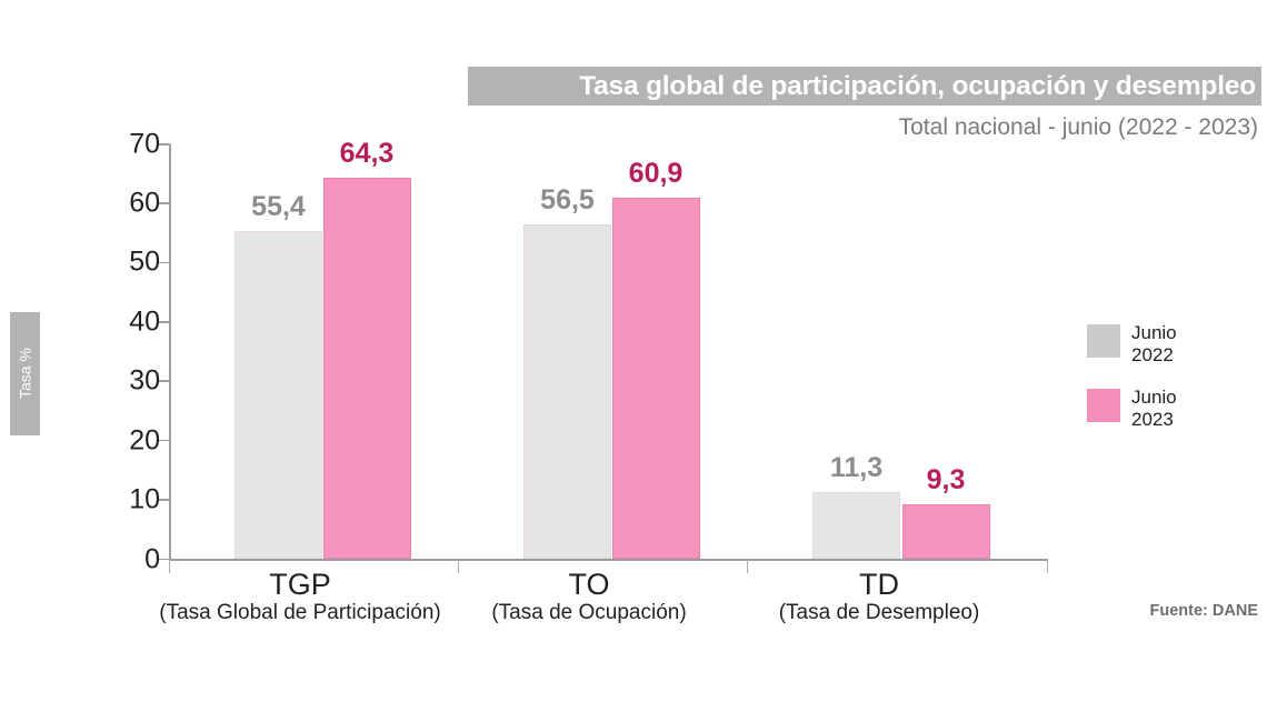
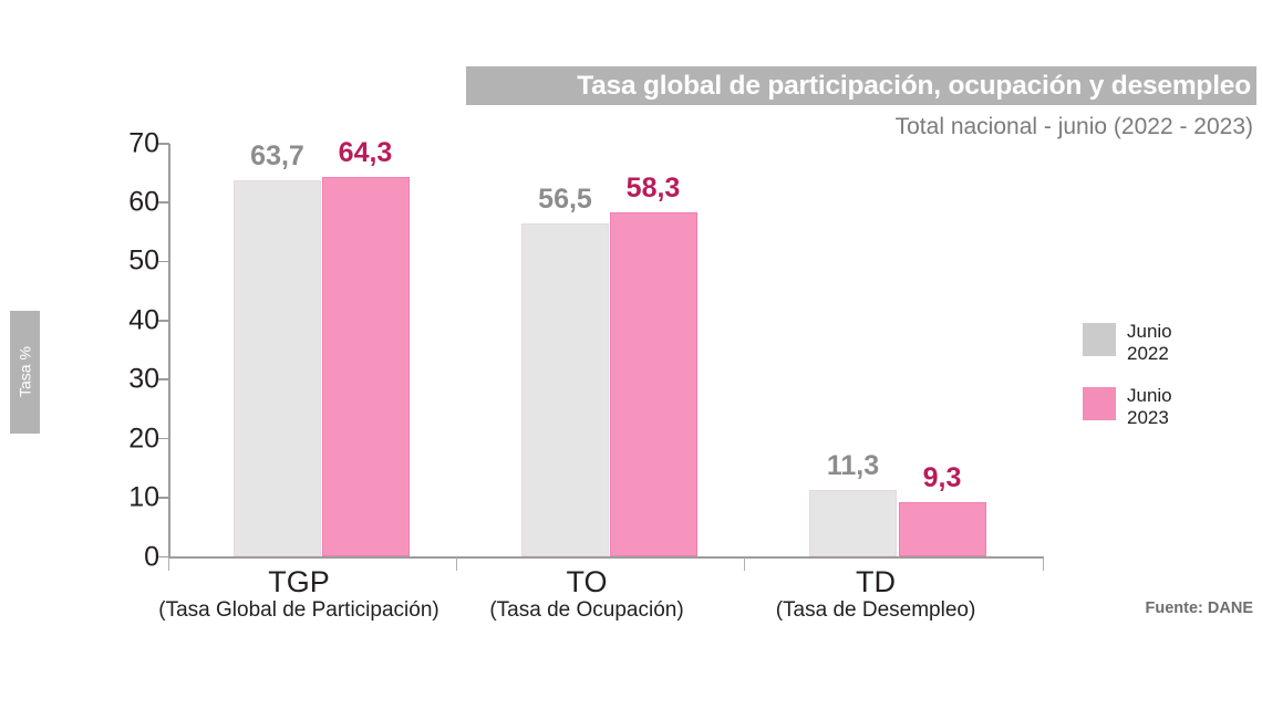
Junio 2022/TGP: 55,4 -> 63,7
Junio 2023/TO: 60,9 -> 58,3
